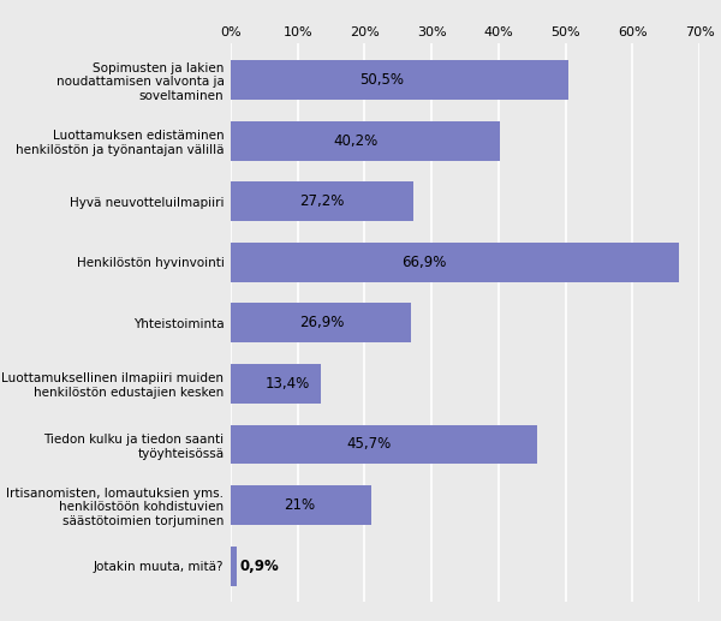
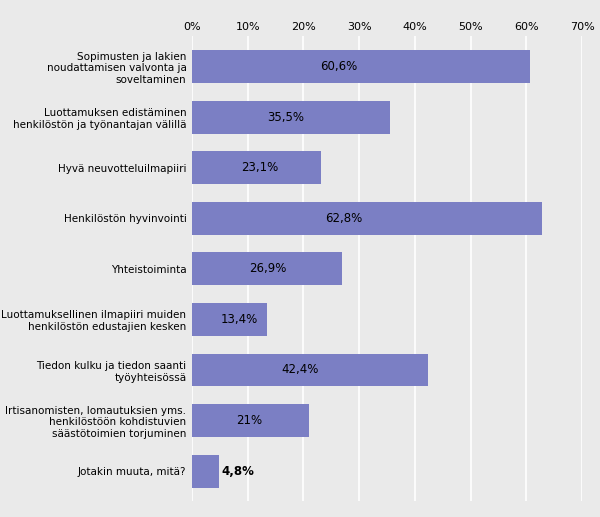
Sopimusten ja lakien noudattamisen valvonta ja soveltaminen: 50,5% -> 60,6%
Luottamuksen edistäminen henkilöstön ja työnantajan välillä: 40,2% -> 35,5%
Hyvä neuvotteluilmapiiri: 27,2% -> 23,1%
Henkilöstön hyvinvointi: 66,9% -> 62,8%
Tiedon kulku ja tiedon saanti työyhteisössä: 45,7% -> 42,4%
Jotakin muuta, mitä?: 0,9% -> 4,8%
